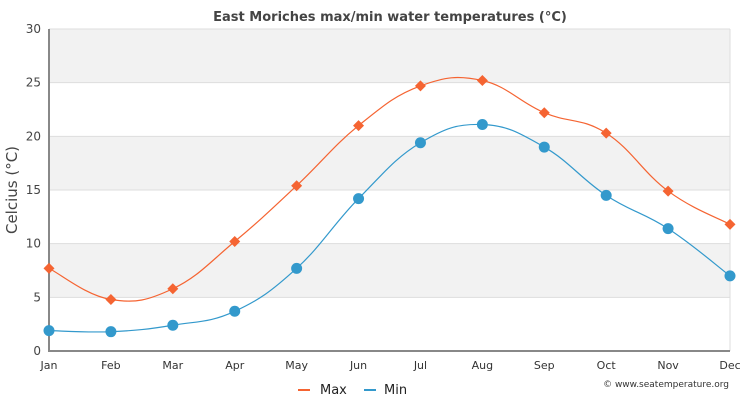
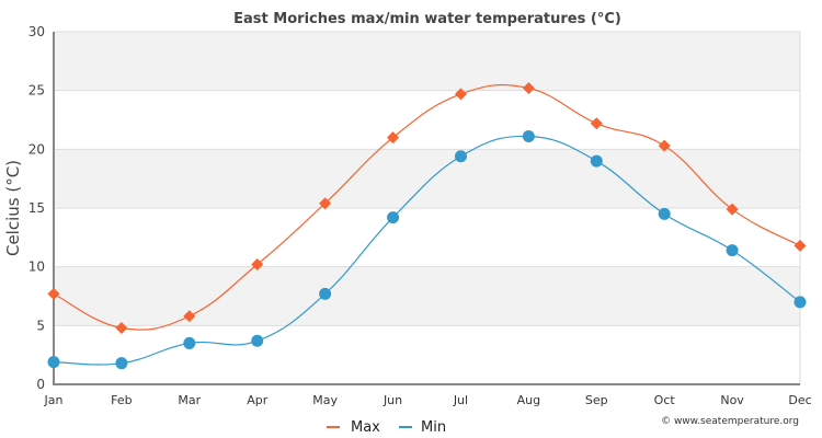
Min/Mar: 2.4 -> 3.5
